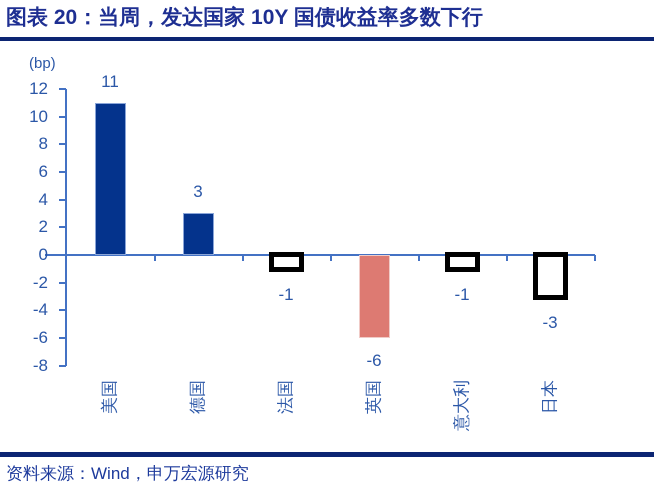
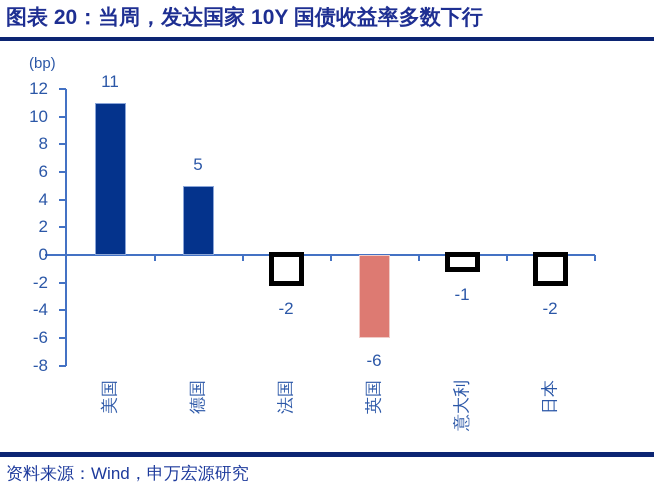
德国: 3 -> 5
法国: -1 -> -2
日本: -3 -> -2
